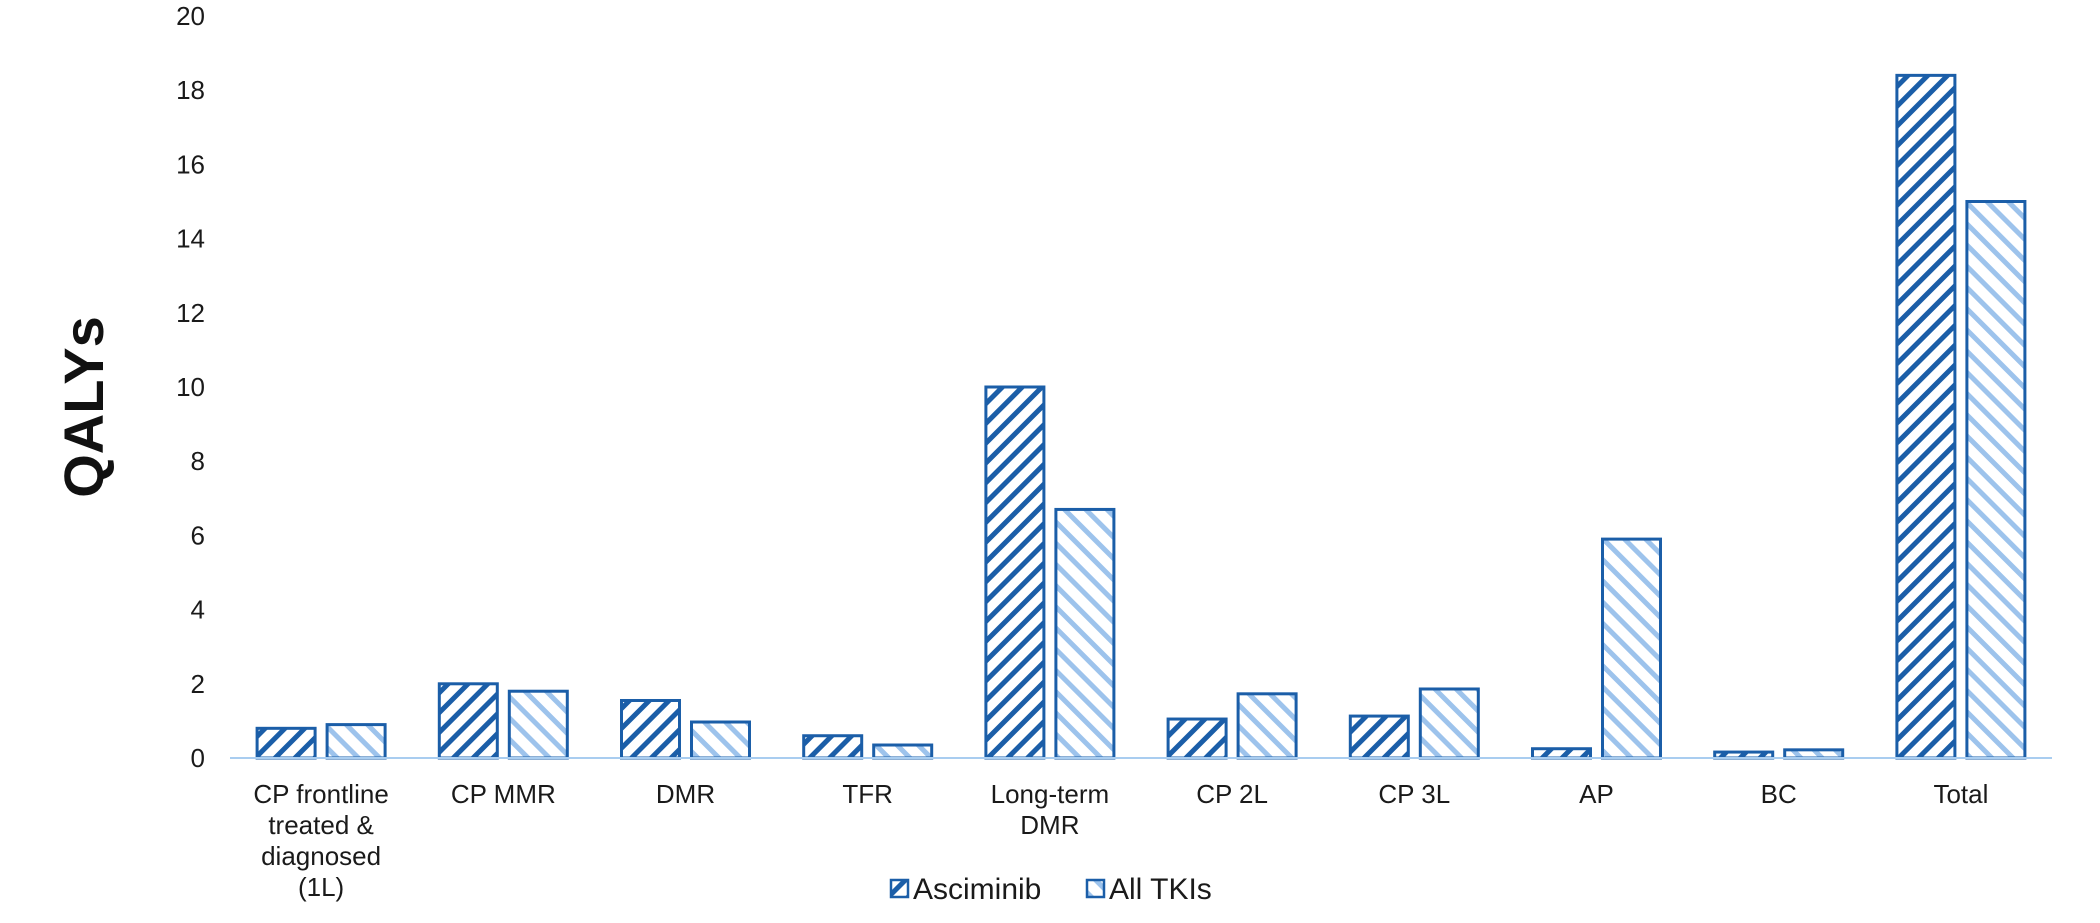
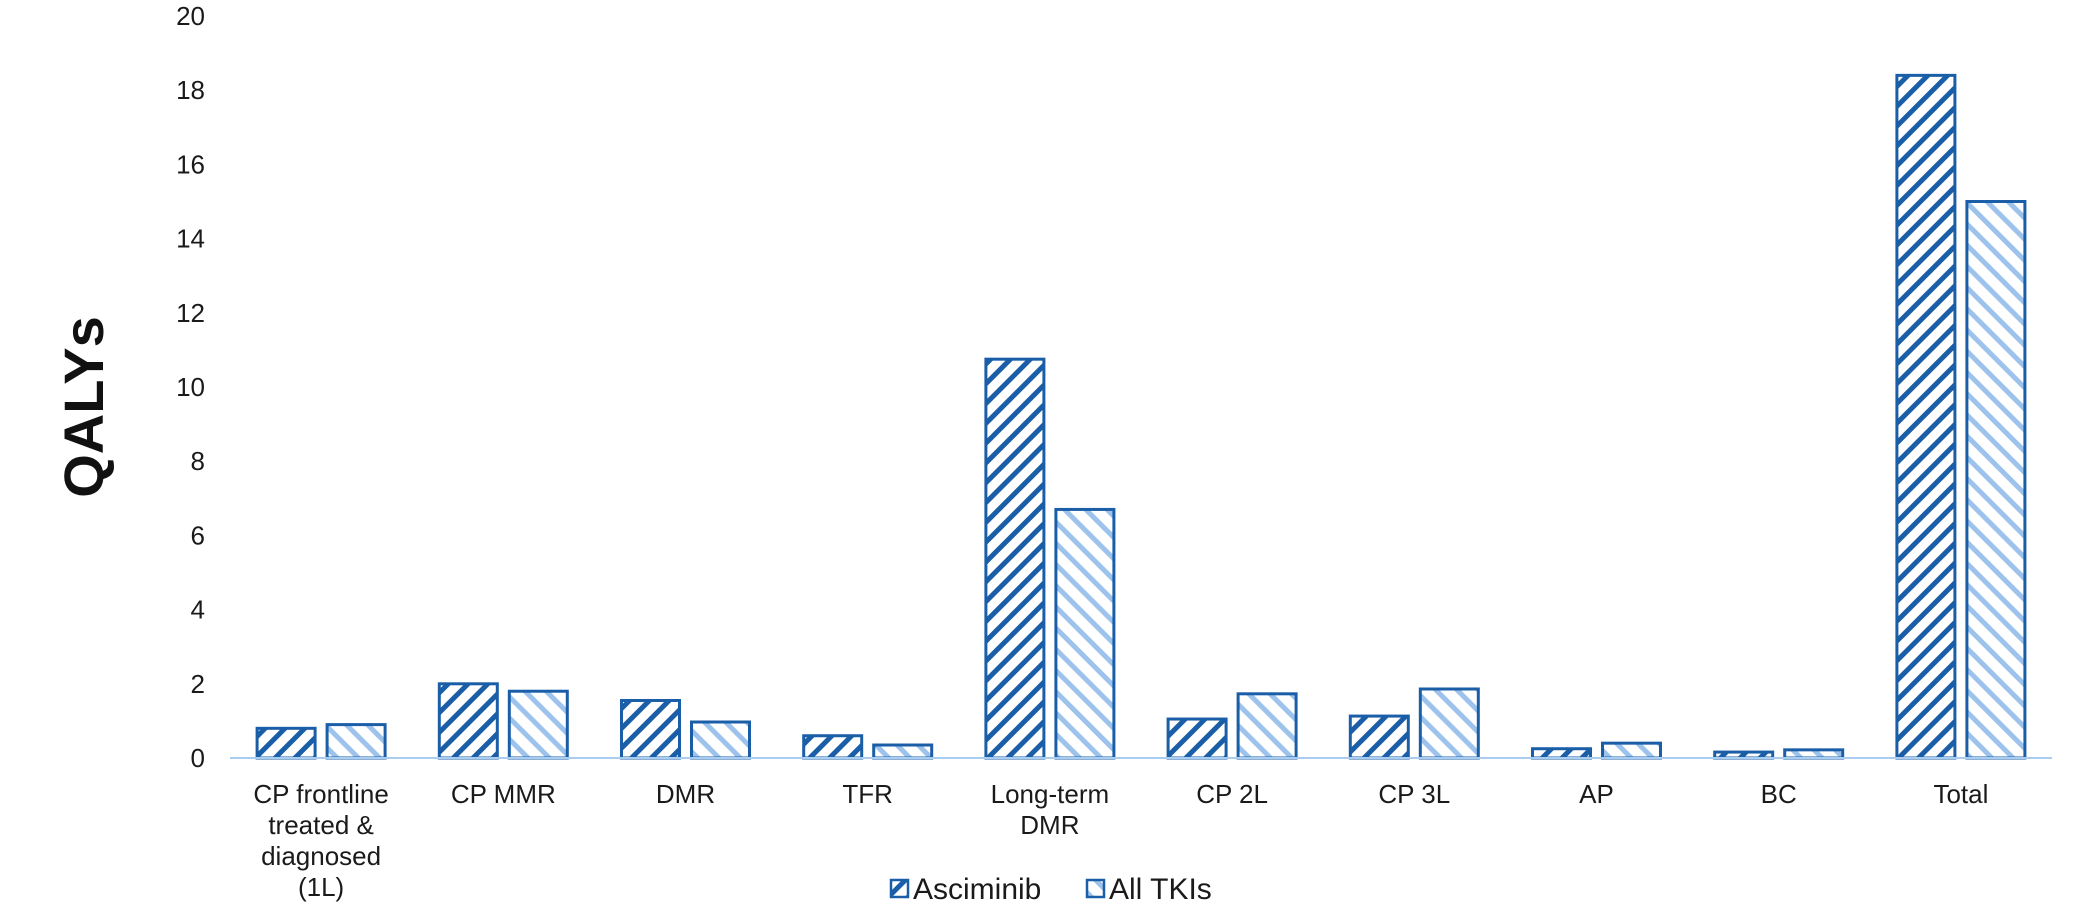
Asciminib/Long-term DMR: 10.0 -> 10.8
All TKIs/AP: 5.9 -> 0.4
